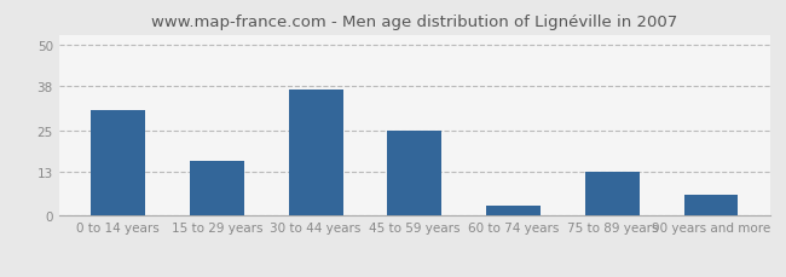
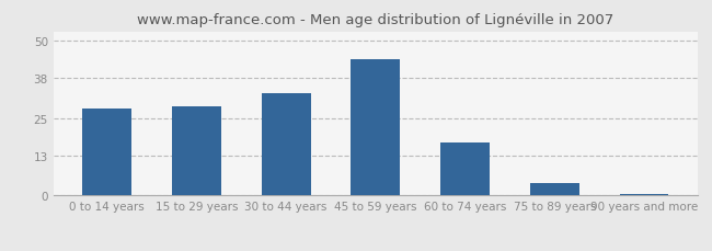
0 to 14 years: 31.0 -> 28.0
15 to 29 years: 16.0 -> 29.0
30 to 44 years: 37.0 -> 33.0
45 to 59 years: 25.0 -> 44.0
60 to 74 years: 3.0 -> 17.0
75 to 89 years: 13.0 -> 4.0
90 years and more: 6.0 -> 0.5
